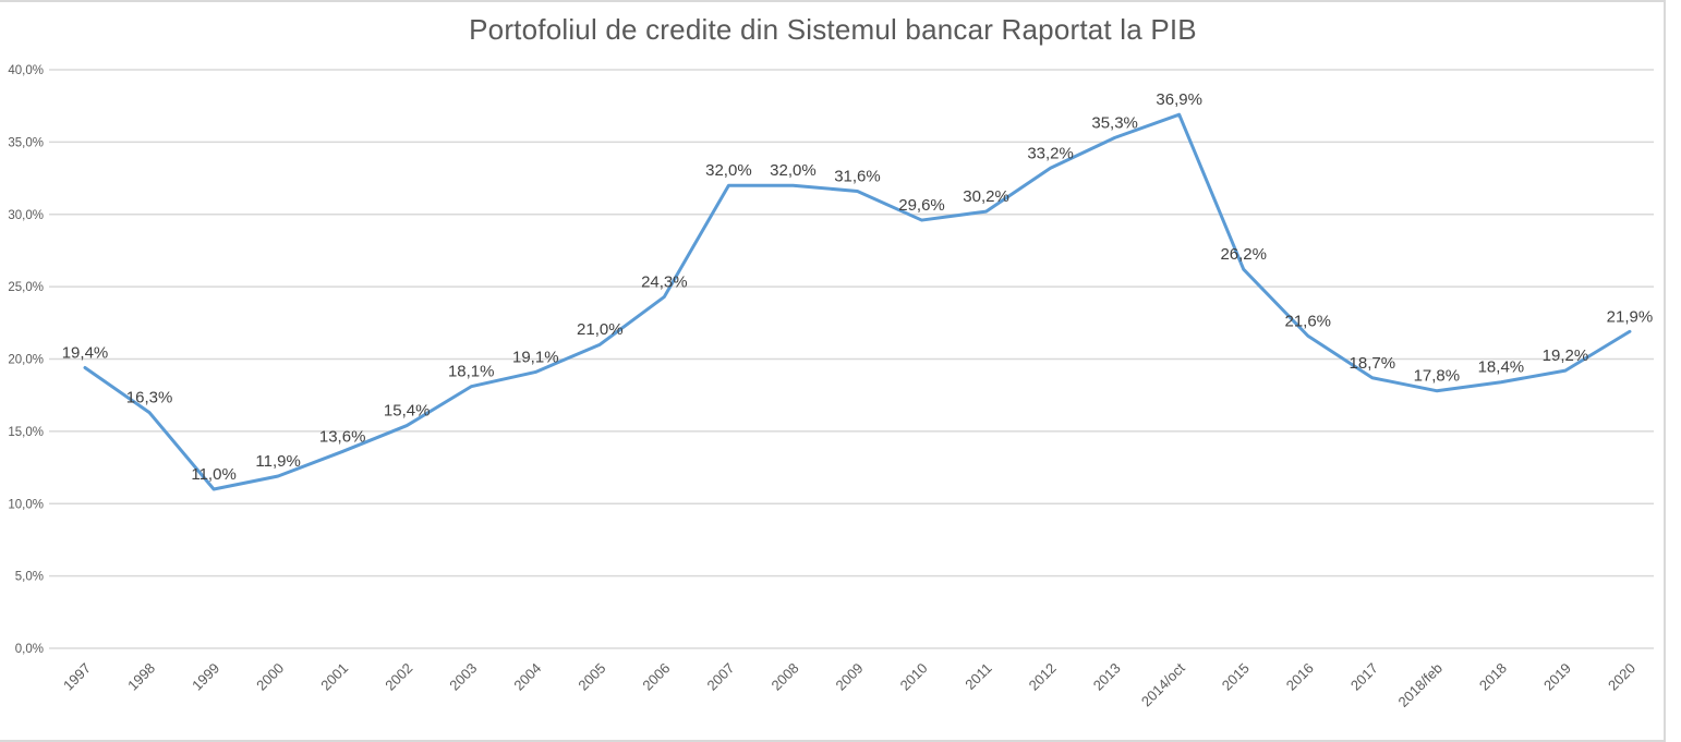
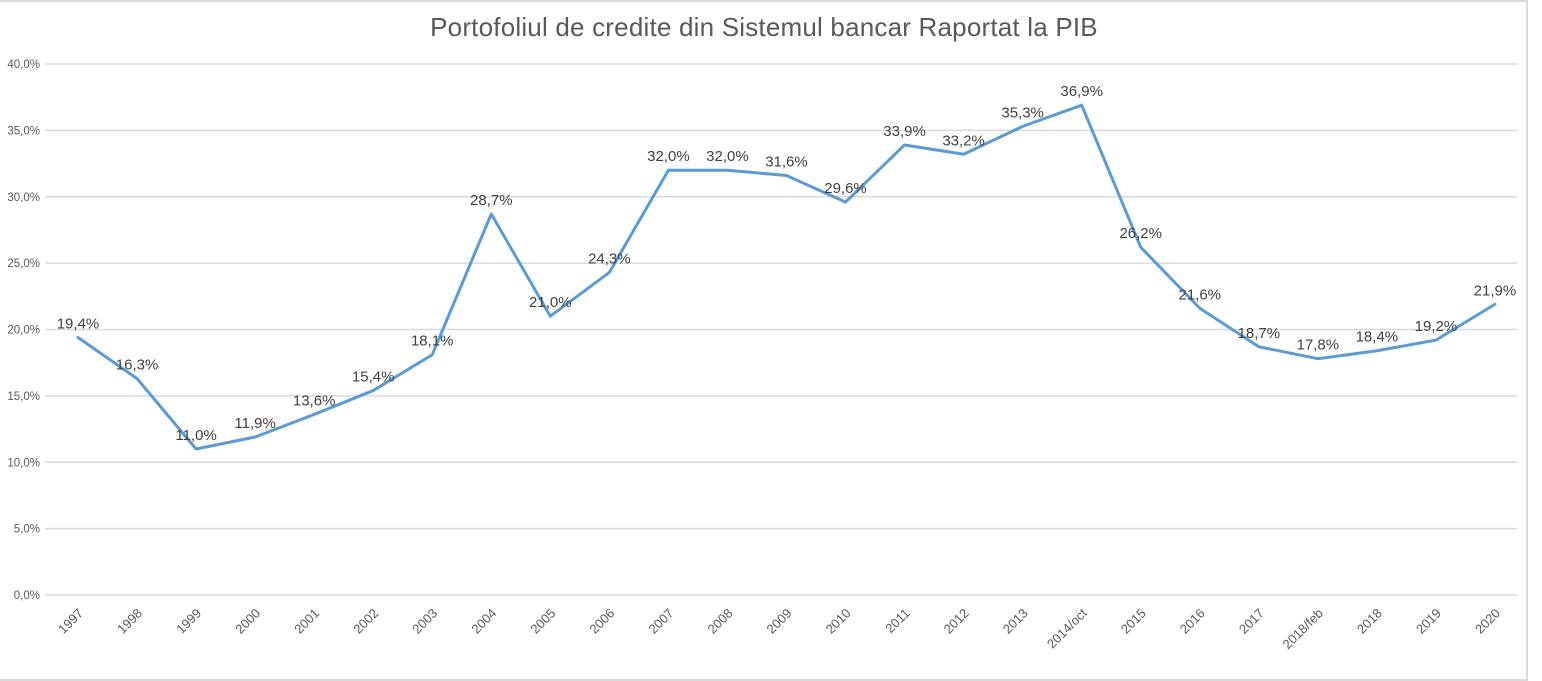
2004: 19,1% -> 28,7%
2011: 30,2% -> 33,9%
